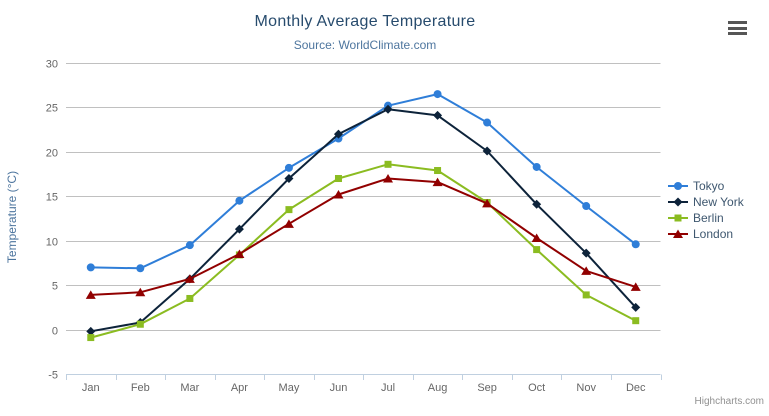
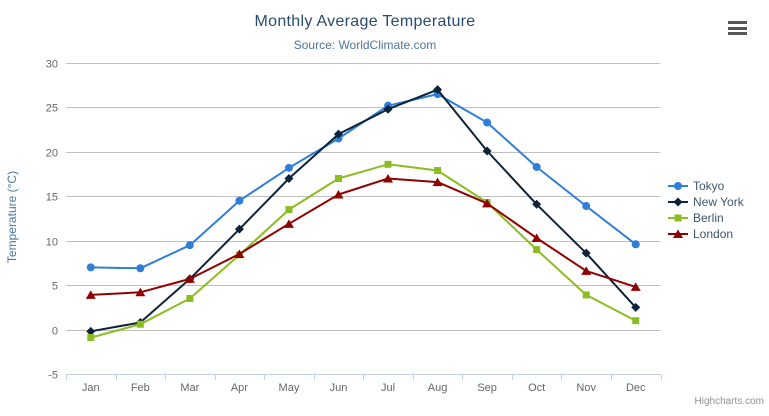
New York/Aug: 24 -> 27
